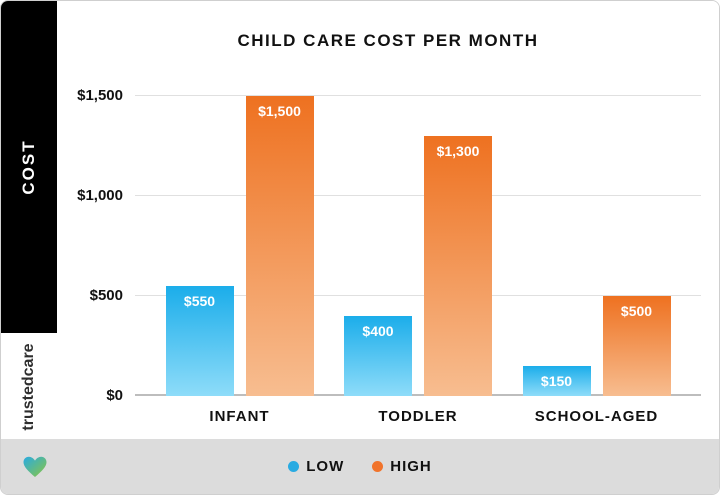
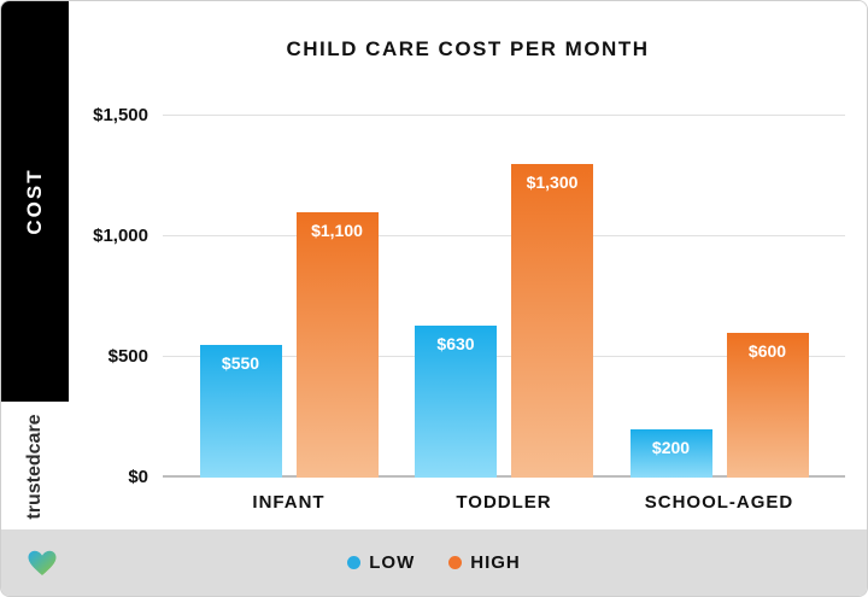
HIGH/INFANT: $1,500 -> $1,100
LOW/TODDLER: $400 -> $630
LOW/SCHOOL-AGED: $150 -> $200
HIGH/SCHOOL-AGED: $500 -> $600
